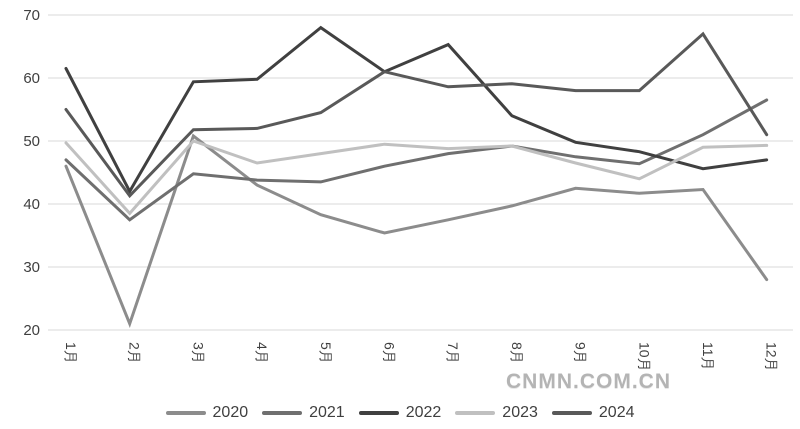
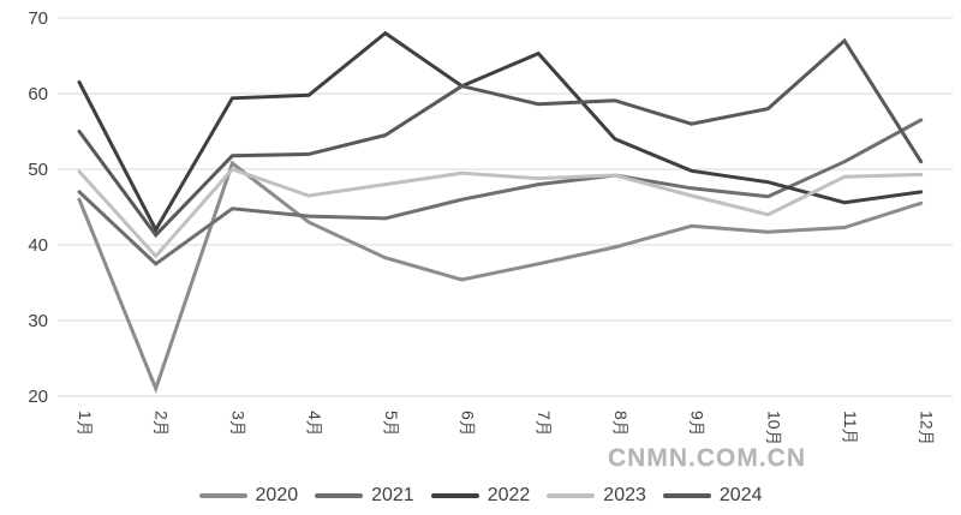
2024/9月: 58 -> 56
2020/12月: 28 -> 46
